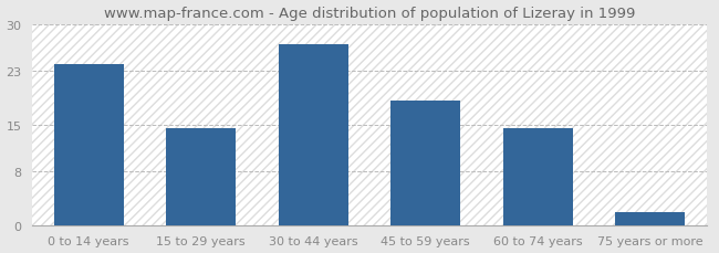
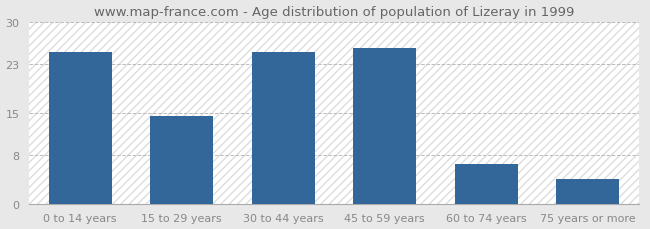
0 to 14 years: 24.0 -> 25.0
30 to 44 years: 27.0 -> 25.0
45 to 59 years: 18.5 -> 25.6
60 to 74 years: 14.5 -> 6.6
75 years or more: 2.0 -> 4.0
